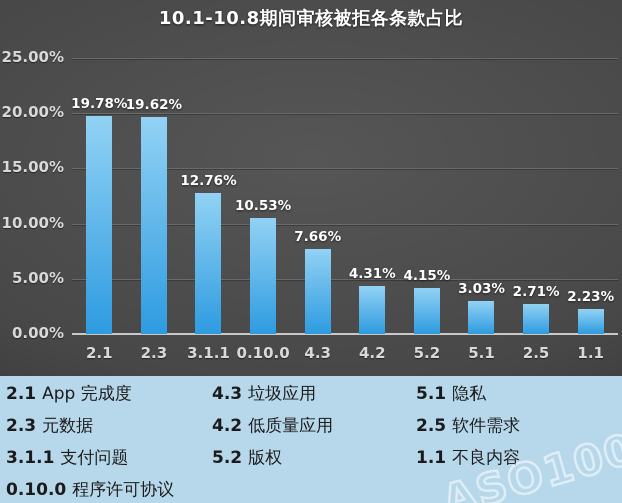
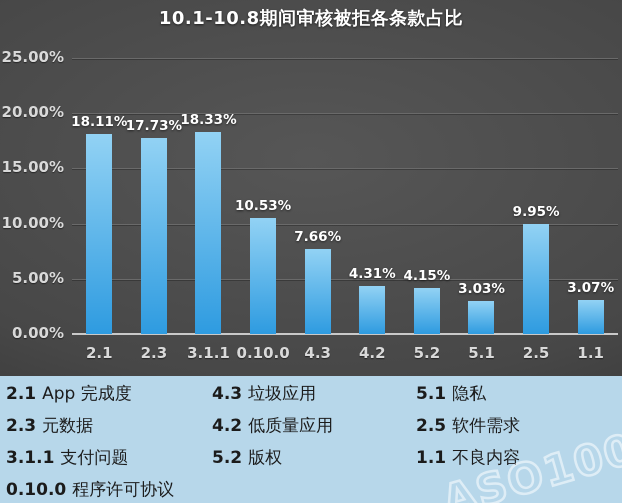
2.1: 19.78% -> 18.11%
2.3: 19.62% -> 17.73%
3.1.1: 12.76% -> 18.33%
2.5: 2.71% -> 9.95%
1.1: 2.23% -> 3.07%
